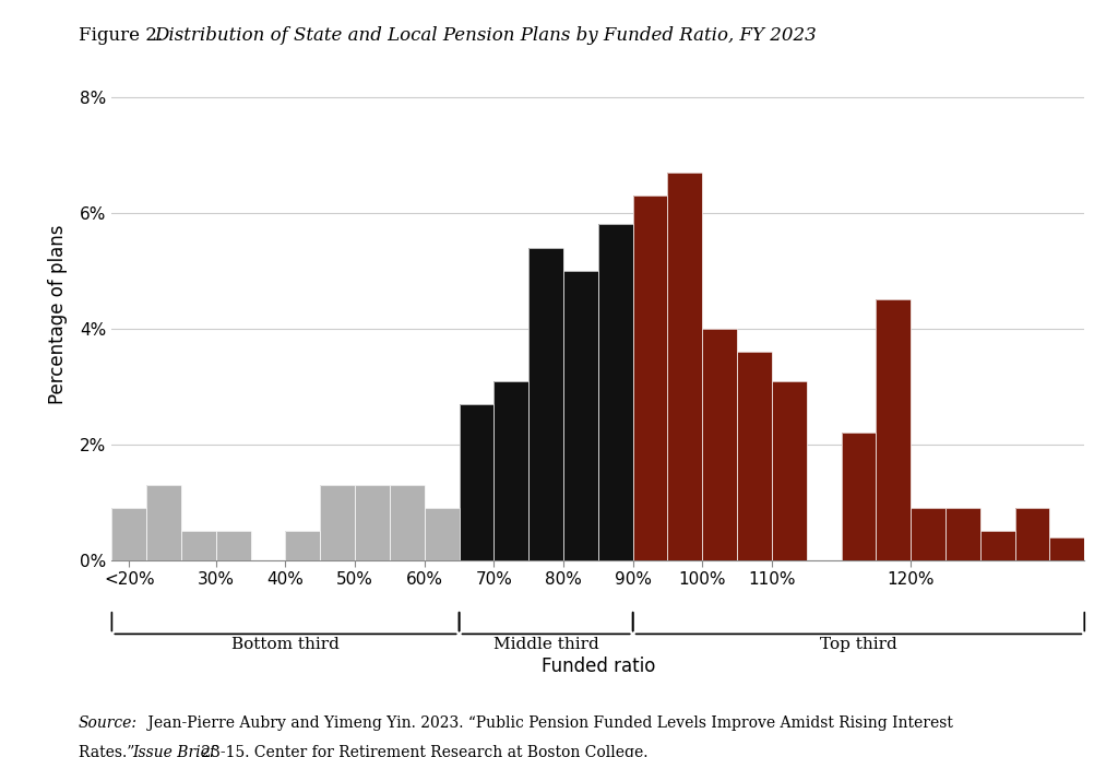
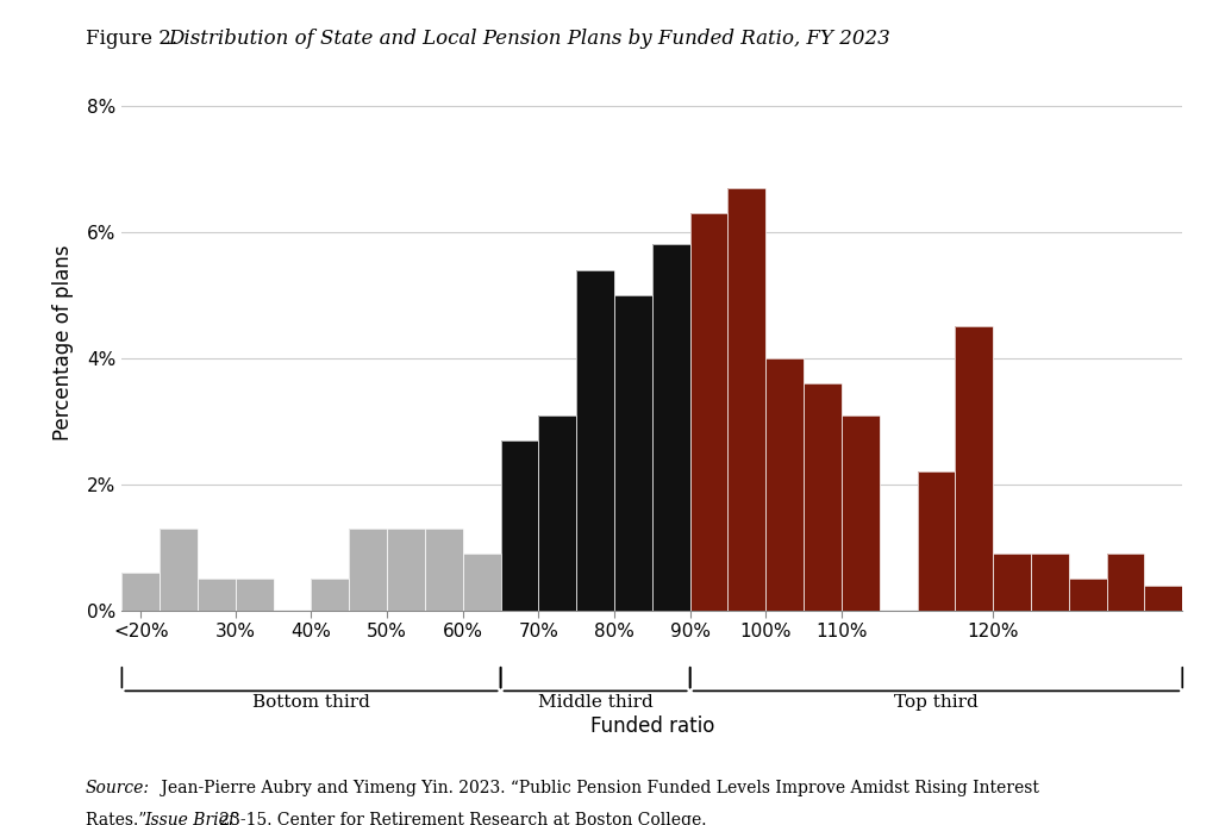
<20%: 0.9% -> 0.6%
